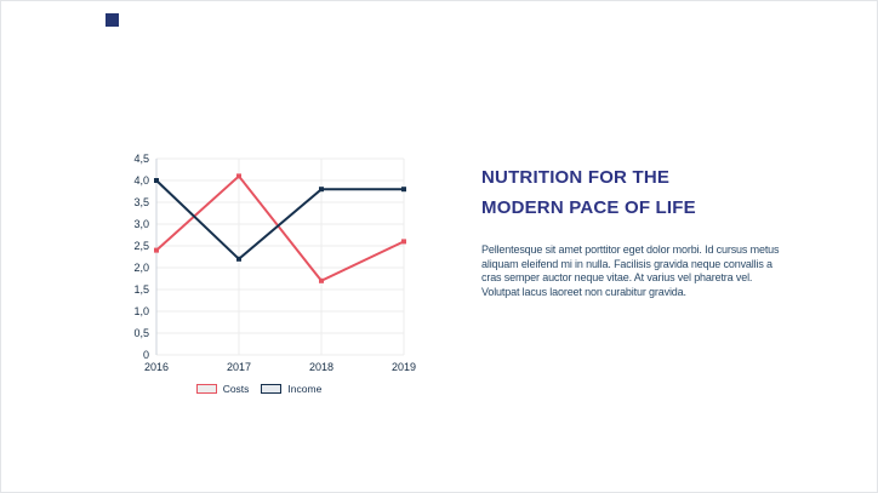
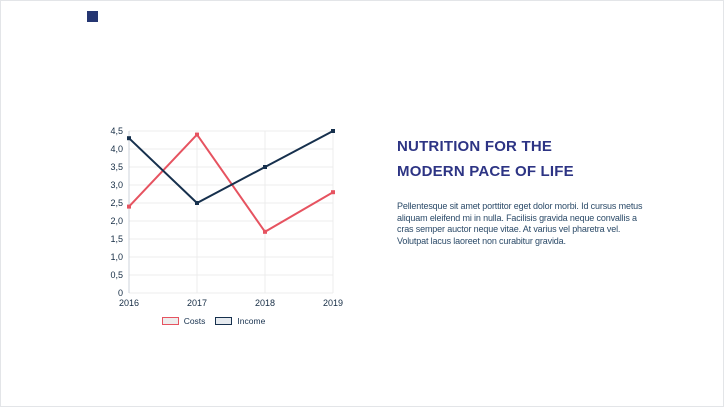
Income/2016: 4,0 -> 4,3
Costs/2017: 4,1 -> 4,4
Income/2017: 2,2 -> 2,5
Income/2018: 3,8 -> 3,5
Costs/2019: 2,6 -> 2,8
Income/2019: 3,8 -> 4,5
